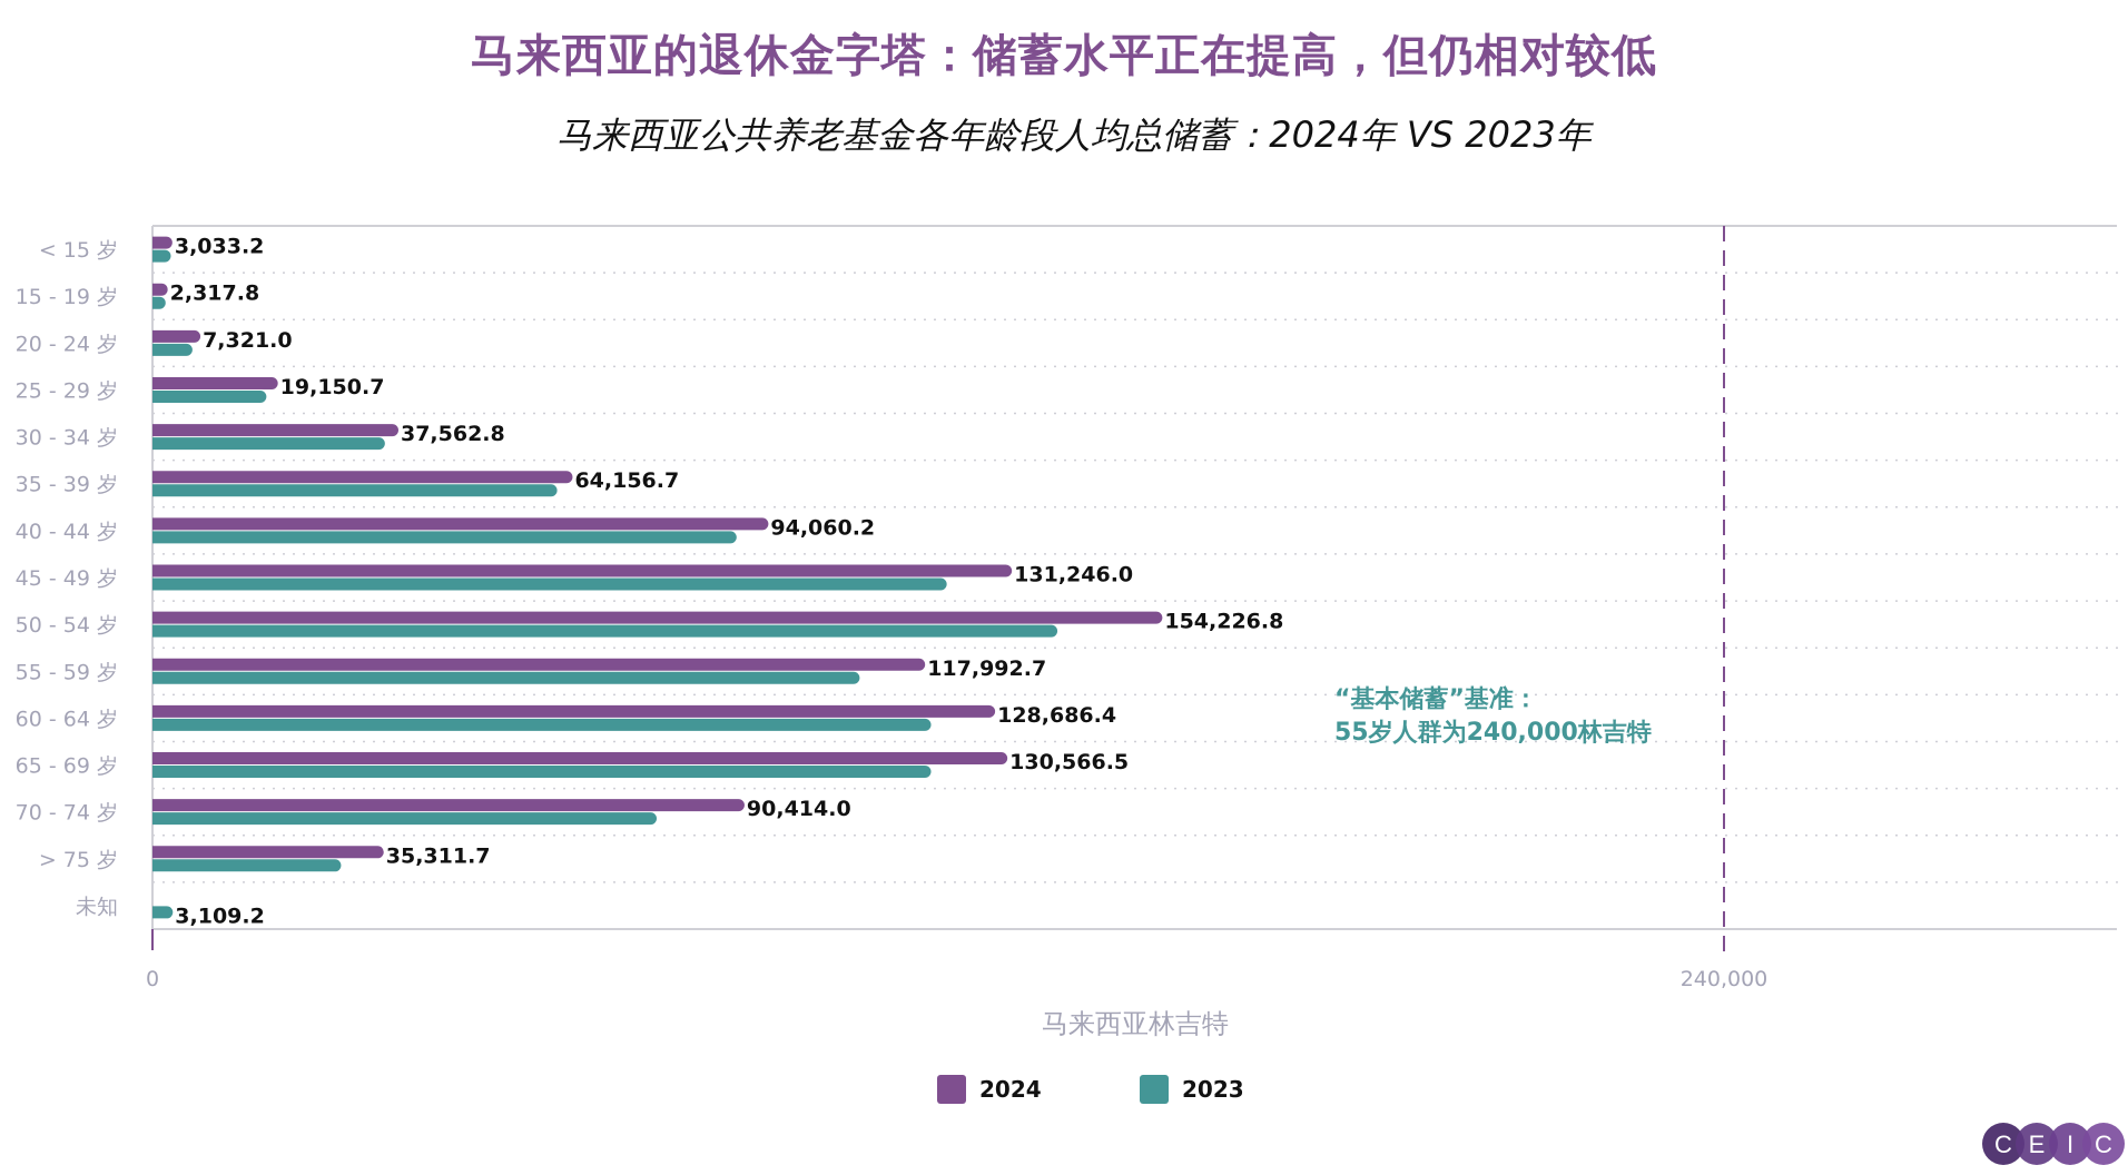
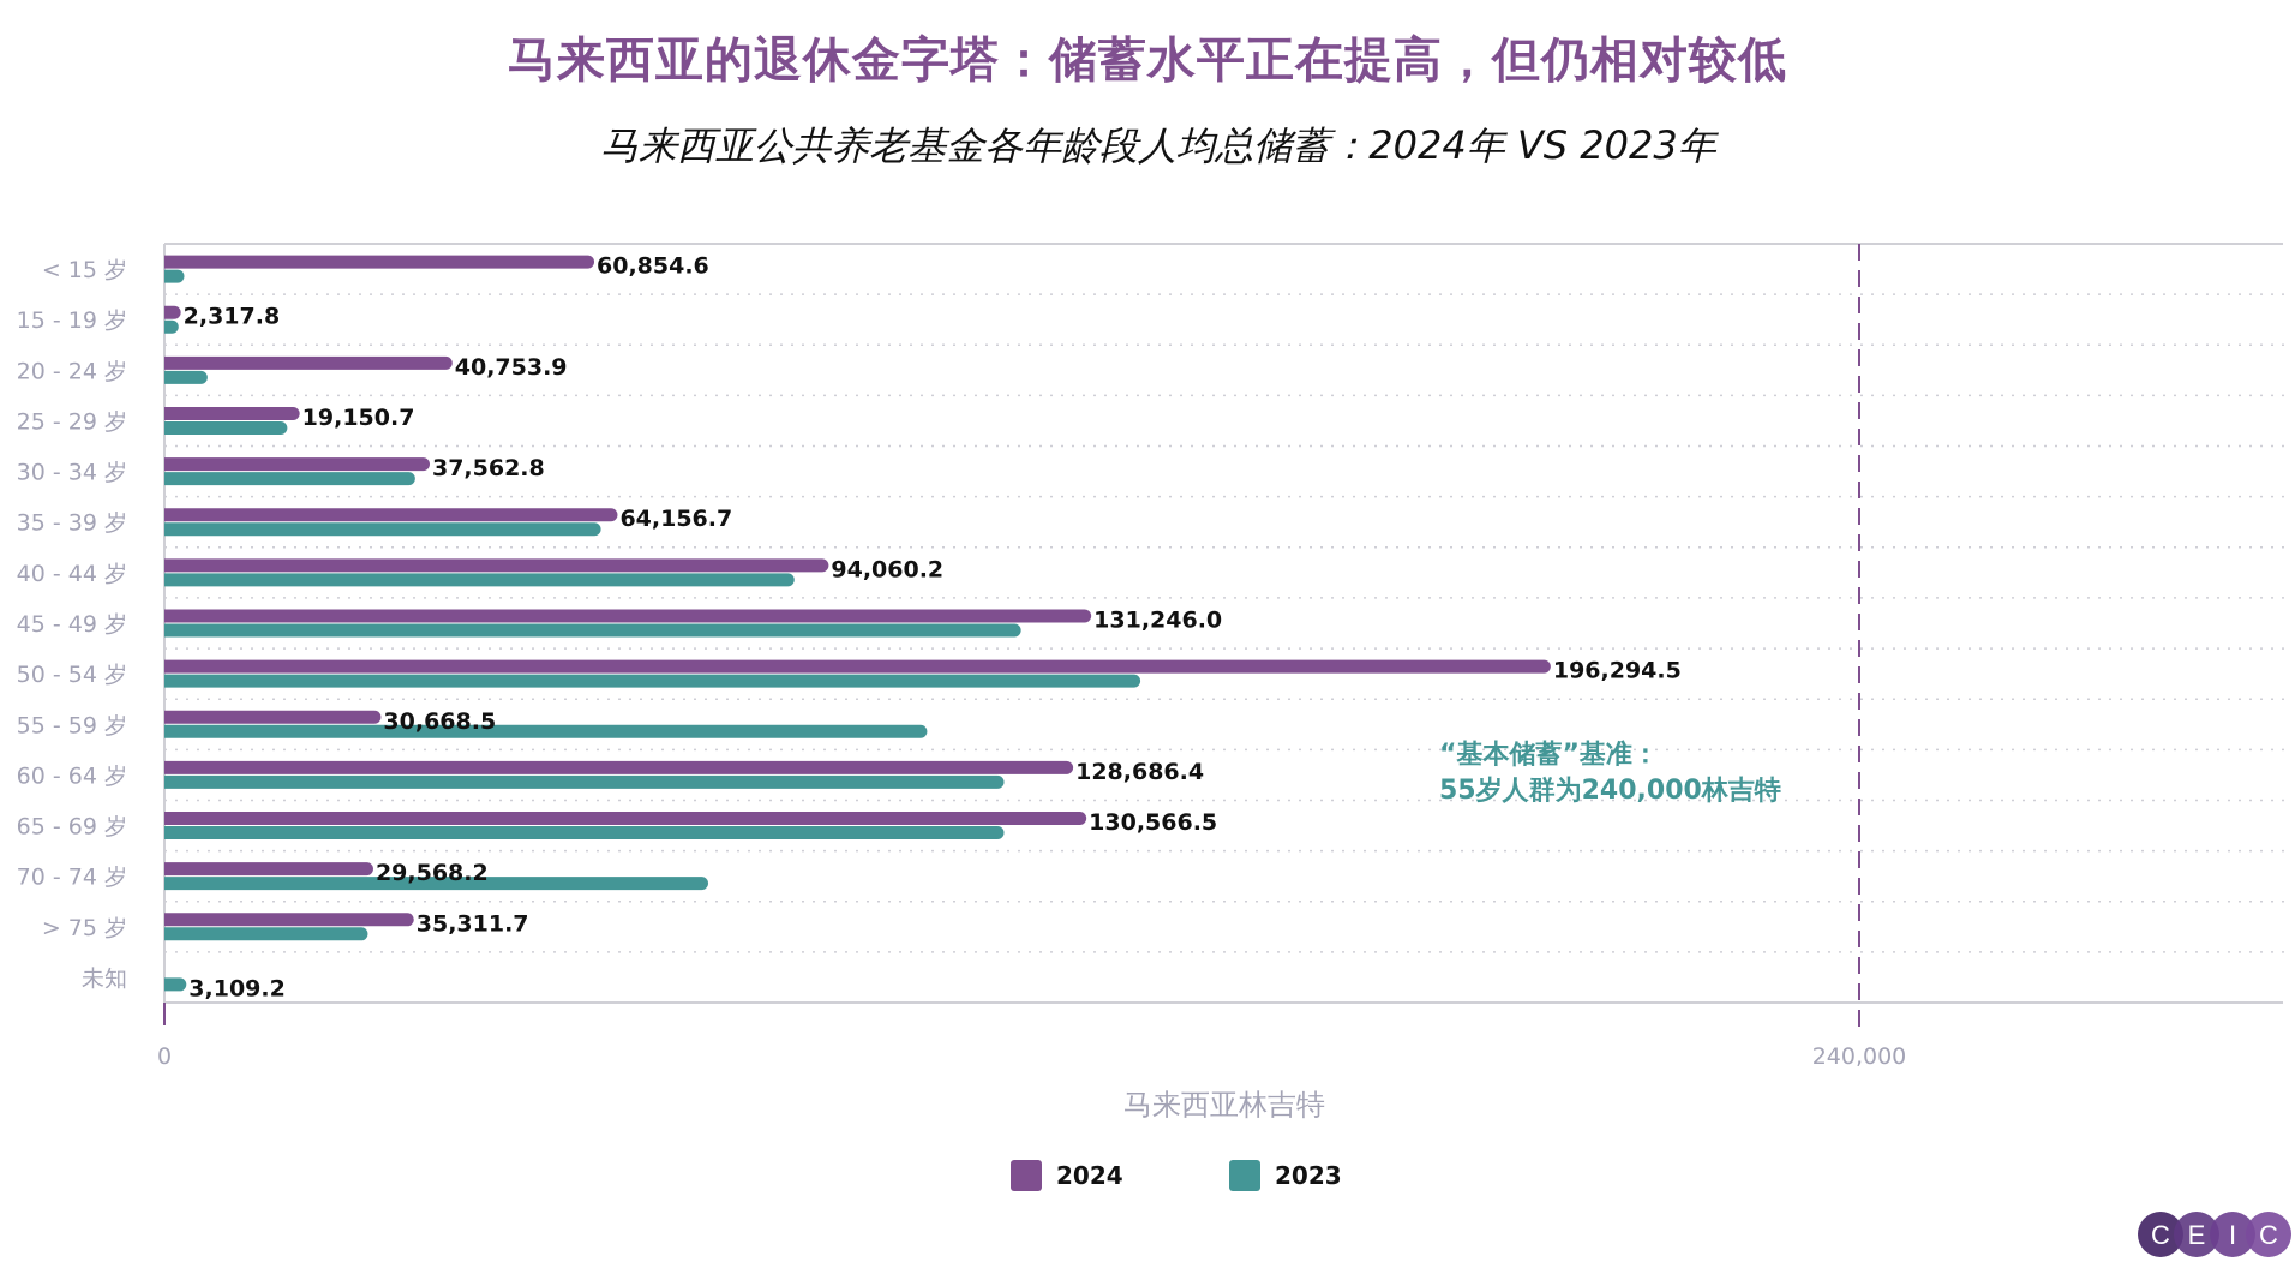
2024/< 15 岁: 3,033.2 -> 60,854.6
2024/20 - 24 岁: 7,321.0 -> 40,753.9
2024/50 - 54 岁: 154,226.8 -> 196,294.5
2024/55 - 59 岁: 117,992.7 -> 30,668.5
2024/70 - 74 岁: 90,414.0 -> 29,568.2
